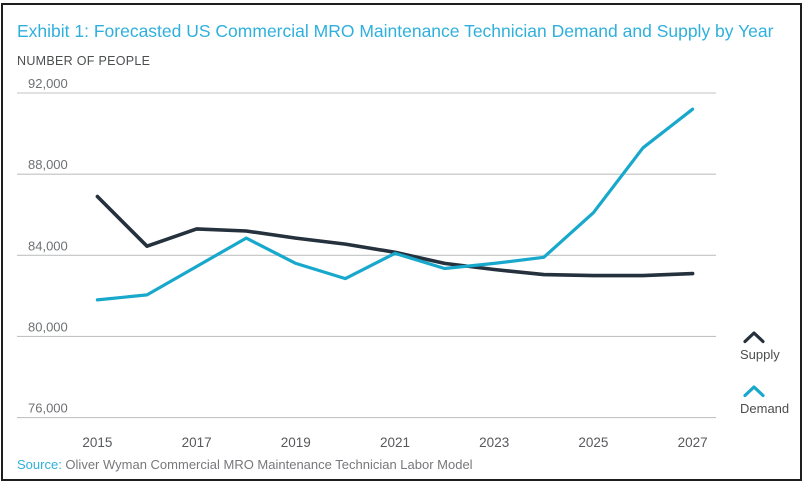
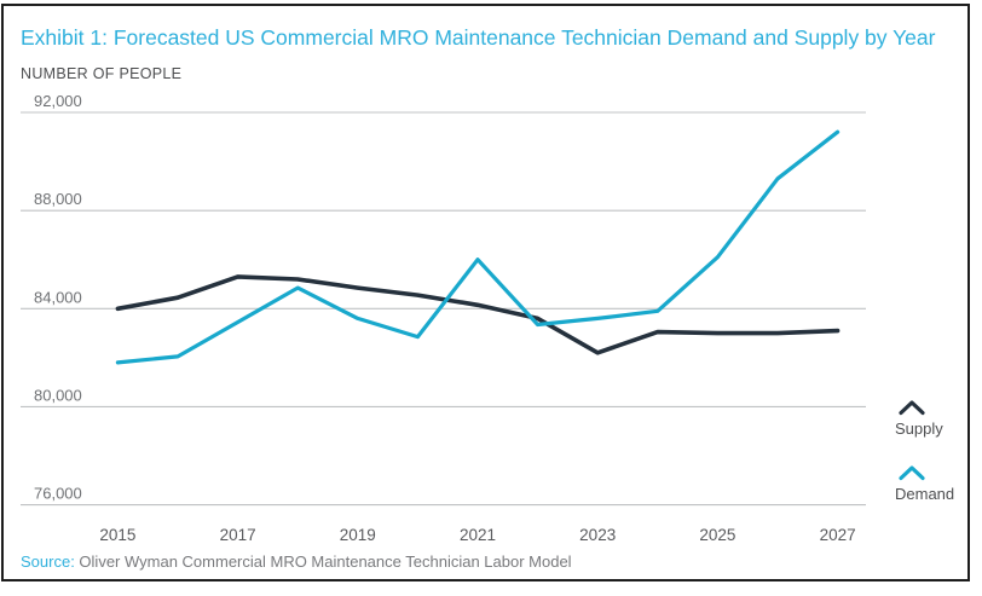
Supply/2015: 86900 -> 84000
Demand/2021: 84100 -> 86000
Supply/2023: 83300 -> 82200
